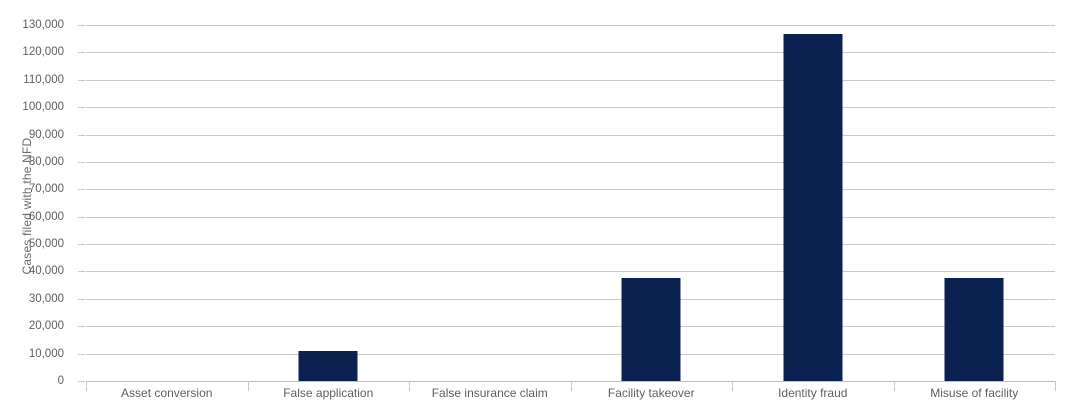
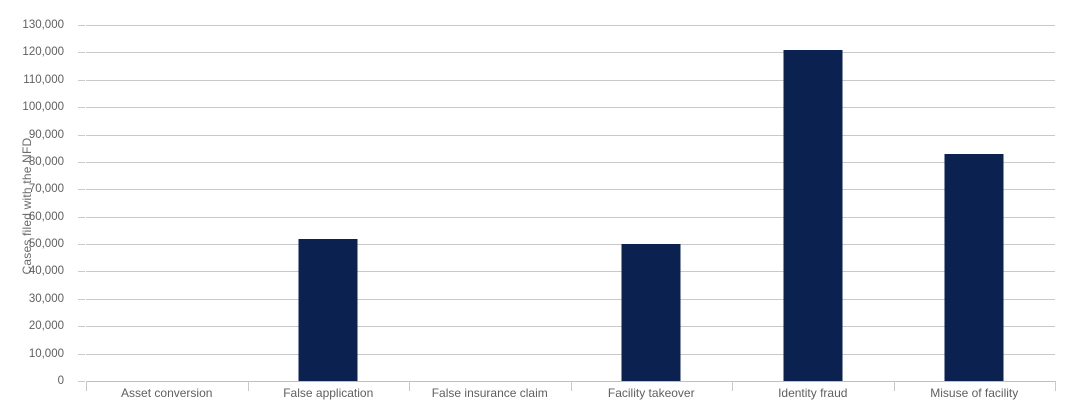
False application: 11000 -> 52000
Facility takeover: 38000 -> 50000
Identity fraud: 127000 -> 121000
Misuse of facility: 38000 -> 83000
